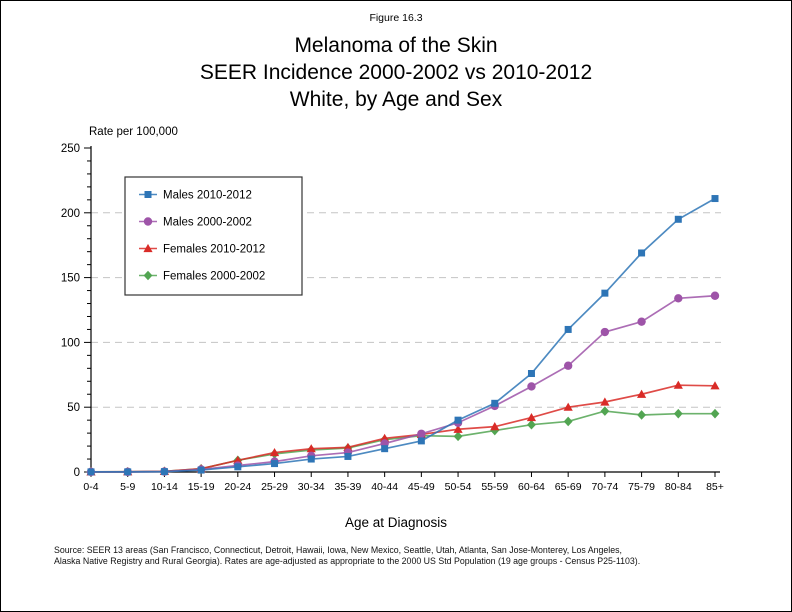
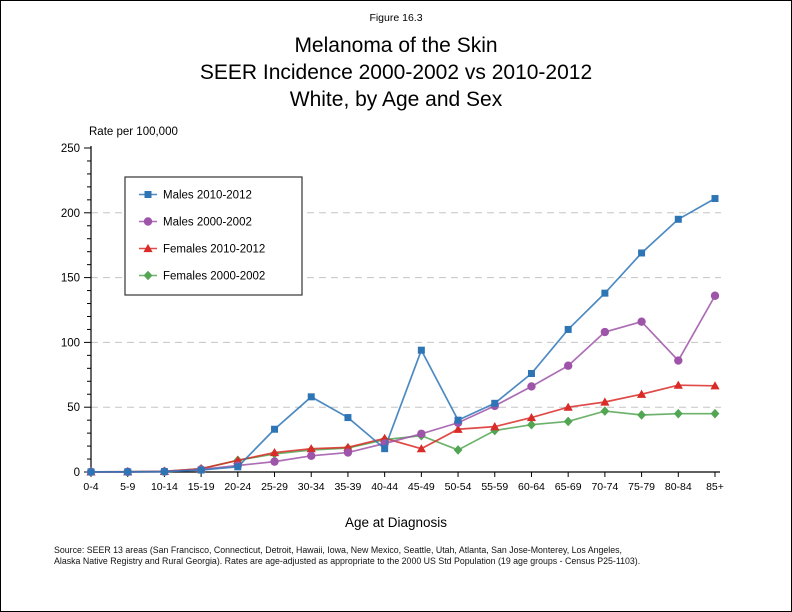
Males 2010-2012/25-29: 6 -> 33
Males 2010-2012/30-34: 10 -> 58
Males 2010-2012/35-39: 12 -> 42
Males 2010-2012/45-49: 24 -> 94
Females 2010-2012/45-49: 29 -> 18
Females 2000-2002/50-54: 28 -> 17
Males 2000-2002/80-84: 134 -> 86
